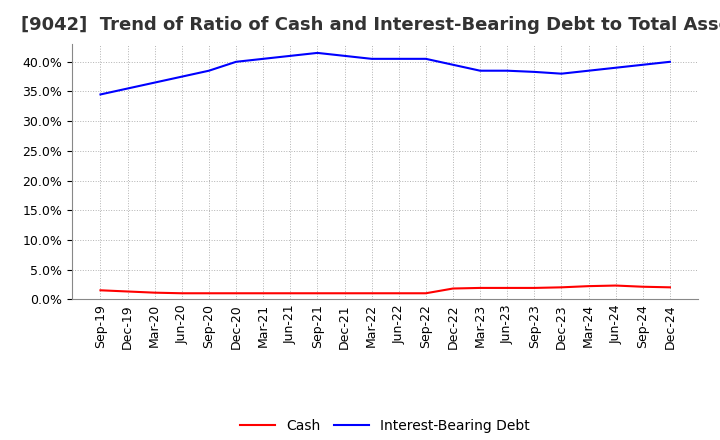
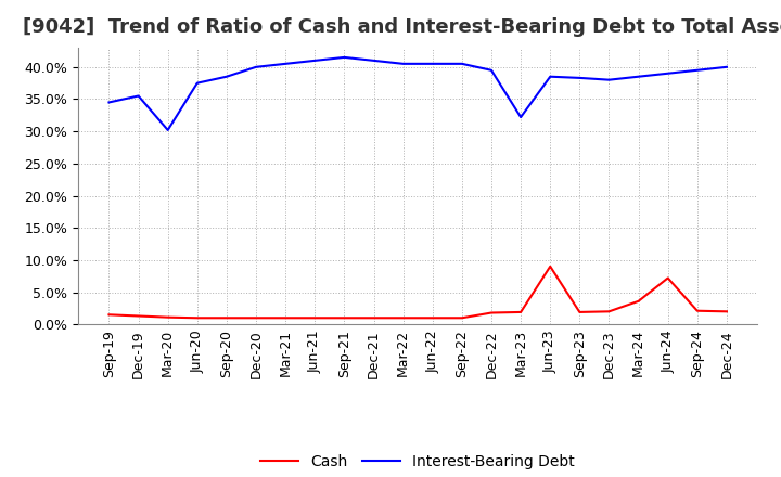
Interest-Bearing Debt/Mar-20: 36.5% -> 30.2%
Interest-Bearing Debt/Mar-23: 38.5% -> 32.2%
Cash/Jun-23: 1.9% -> 9.0%
Cash/Mar-24: 2.2% -> 3.6%
Cash/Jun-24: 2.3% -> 7.2%
